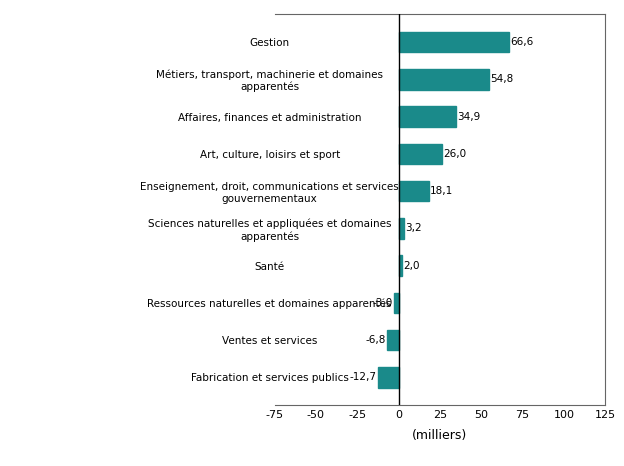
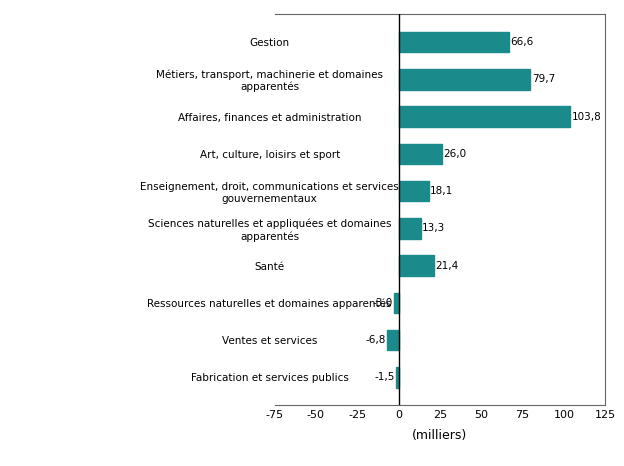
Métiers, transport, machinerie et domaines apparentés: 54,8 -> 79,7
Affaires, finances et administration: 34,9 -> 103,8
Sciences naturelles et appliquées et domaines apparentés: 3,2 -> 13,3
Santé: 2,0 -> 21,4
Fabrication et services publics: -12,7 -> -1,5
